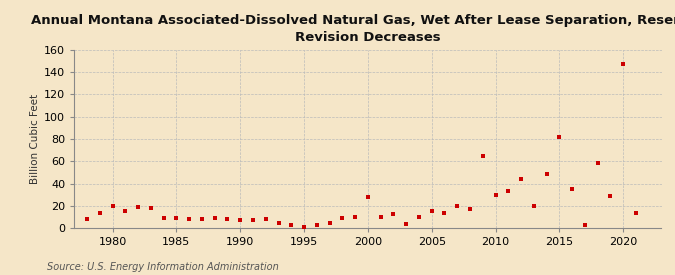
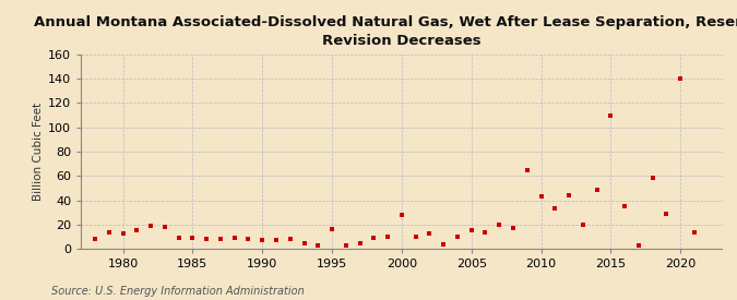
1980: 20 -> 13
1995: 1 -> 16
2010: 30 -> 43
2015: 82 -> 109
2020: 147 -> 140
